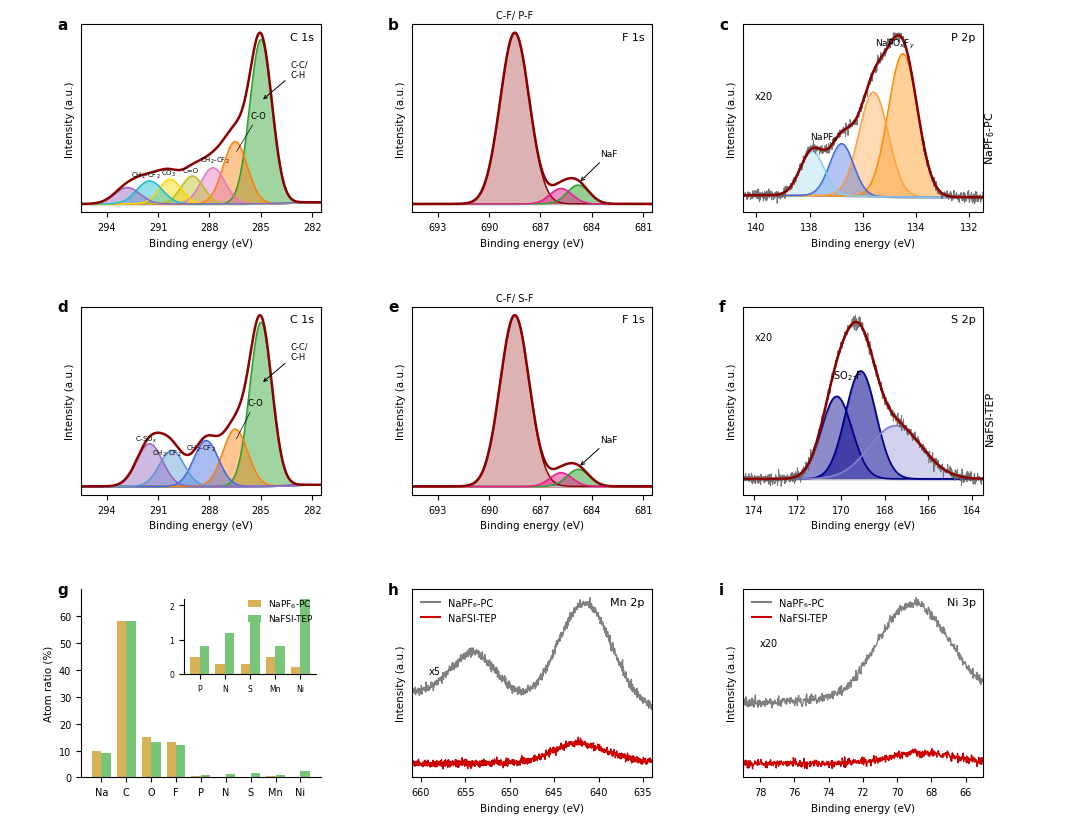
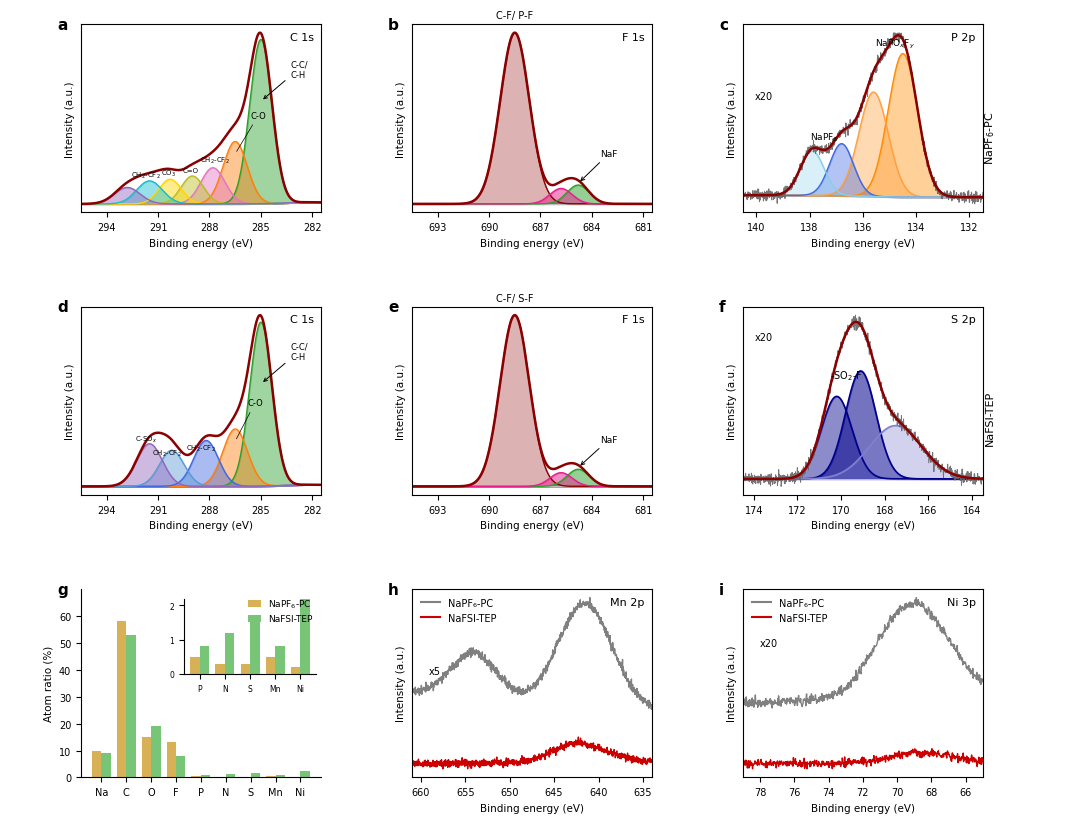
NaFSI-TEP/C: 58.0 -> 53.0
NaFSI-TEP/O: 13.0 -> 19.0
NaFSI-TEP/F: 12.0 -> 8.0
